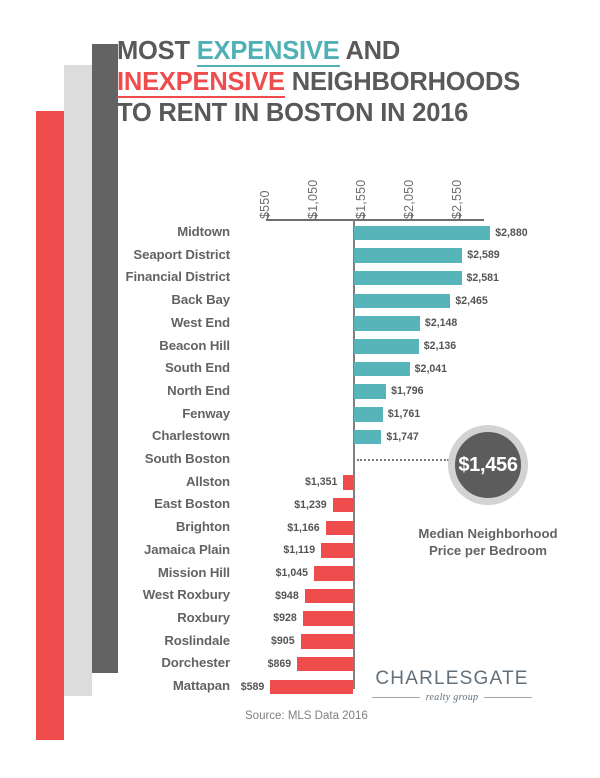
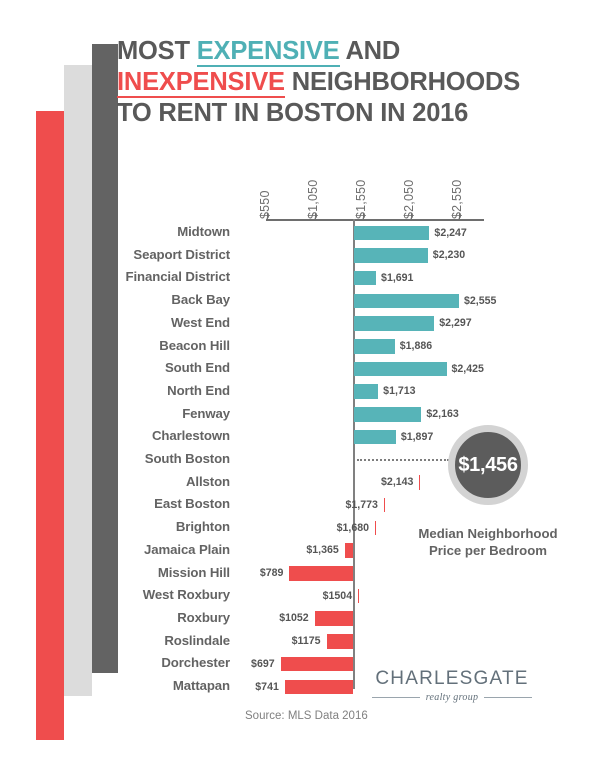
Midtown: $2,880 -> $2,247
Seaport District: $2,589 -> $2,230
Financial District: $2,581 -> $1,691
Back Bay: $2,465 -> $2,555
West End: $2,148 -> $2,297
Beacon Hill: $2,136 -> $1,886
South End: $2,041 -> $2,425
North End: $1,796 -> $1,713
Fenway: $1,761 -> $2,163
Charlestown: $1,747 -> $1,897
Allston: $1,351 -> $2,143
East Boston: $1,239 -> $1,773
Brighton: $1,166 -> $1,680
Jamaica Plain: $1,119 -> $1,365
Mission Hill: $1,045 -> $789
West Roxbury: $948 -> $1504
Roxbury: $928 -> $1052
Roslindale: $905 -> $1175
Dorchester: $869 -> $697
Mattapan: $589 -> $741
